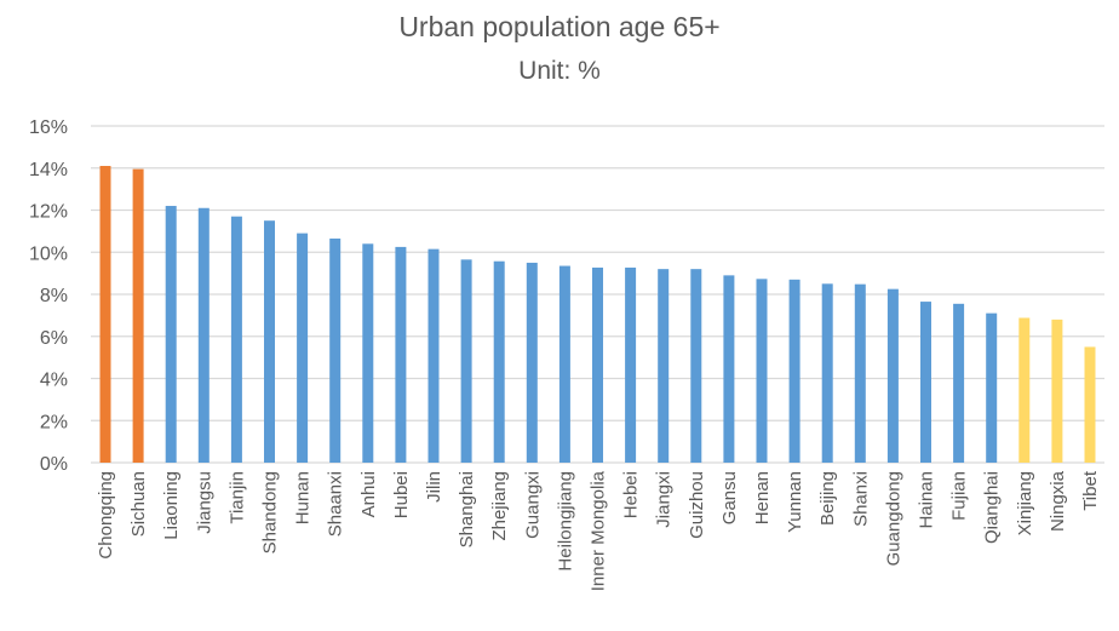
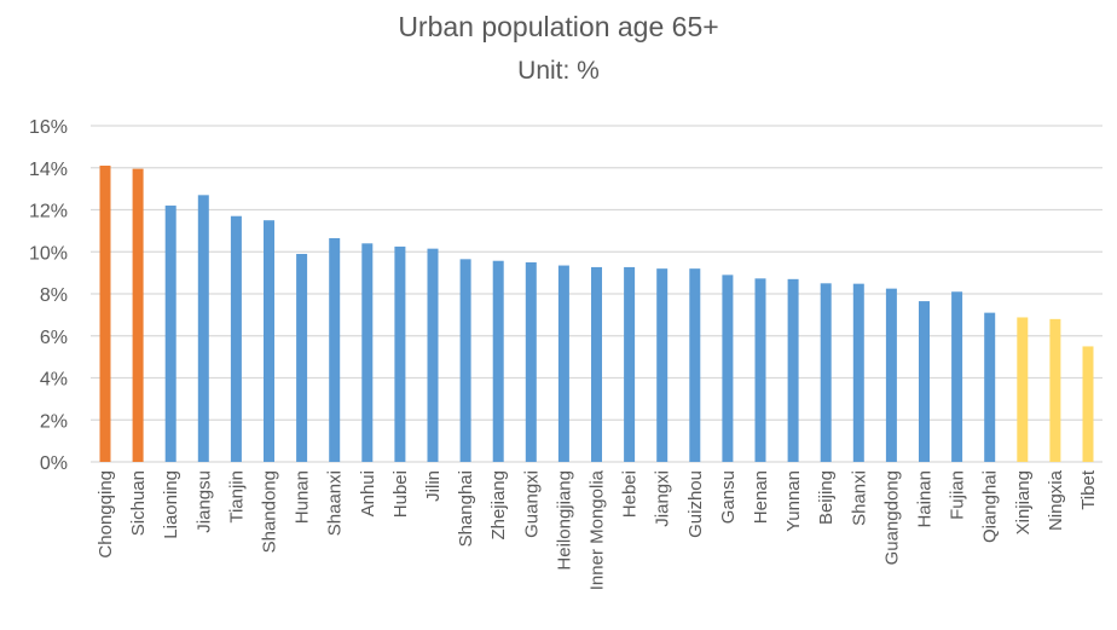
Jiangsu: 12.1% -> 12.7%
Hunan: 10.9% -> 9.9%
Fujian: 7.5% -> 8.1%
